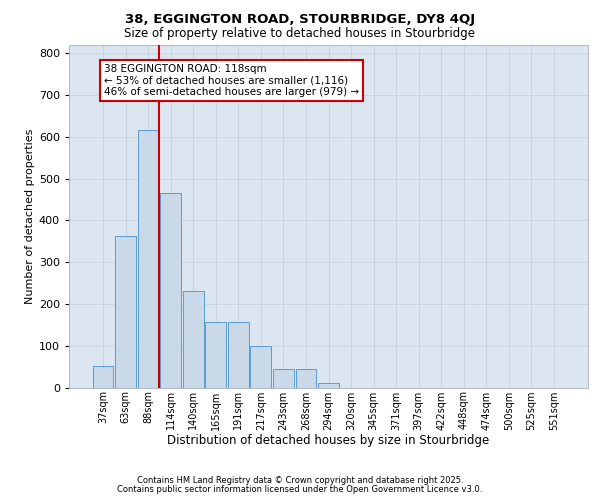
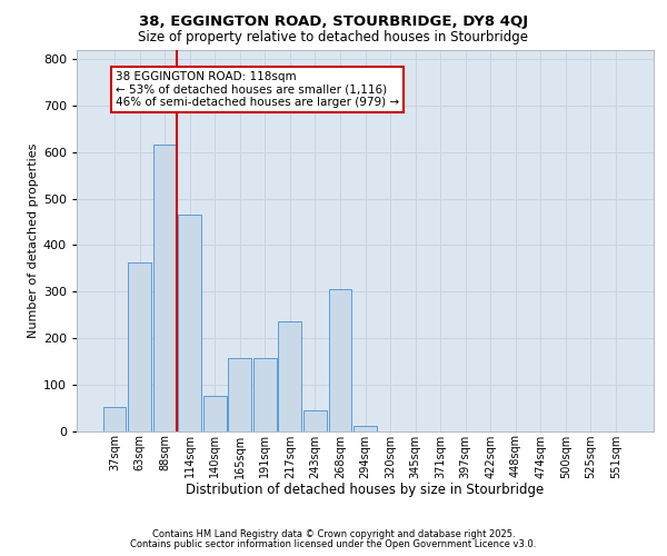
140sqm: 232 -> 75
217sqm: 100 -> 235
268sqm: 45 -> 305
